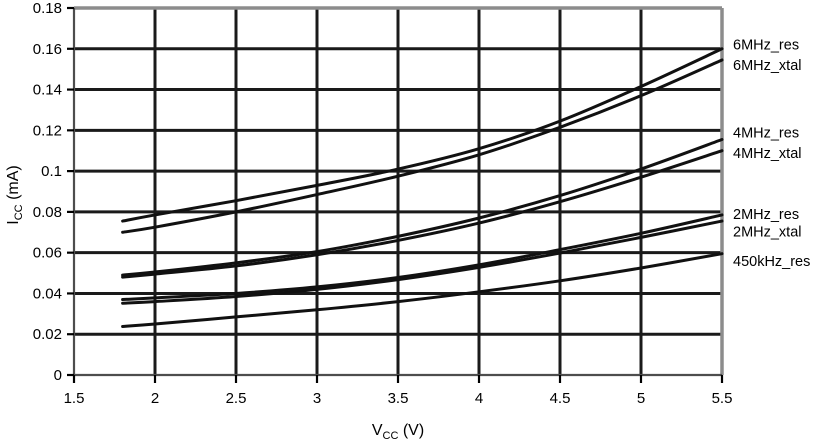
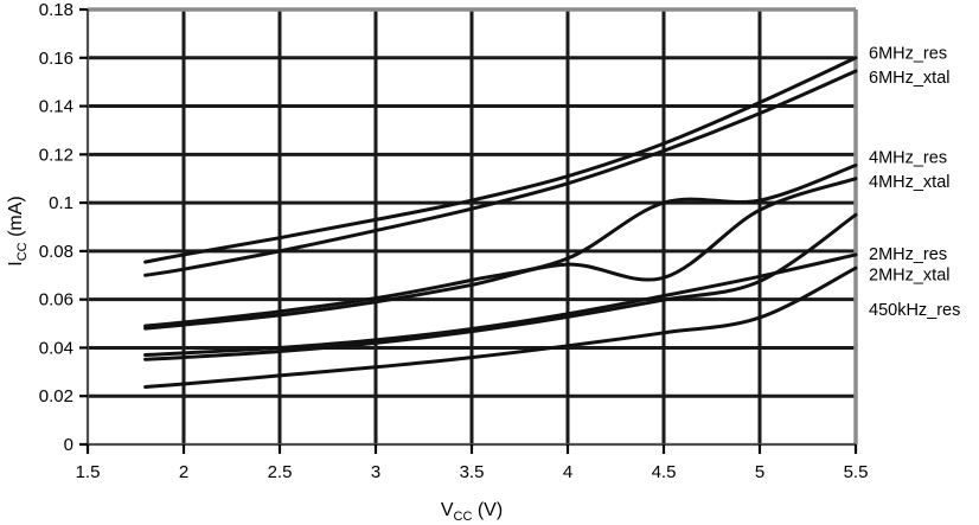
4MHz_res/4.5: 0.088 -> 0.100
4MHz_xtal/4.5: 0.085 -> 0.069
2MHz_xtal/5.5: 0.075 -> 0.095
450kHz_res/5.5: 0.059 -> 0.073
